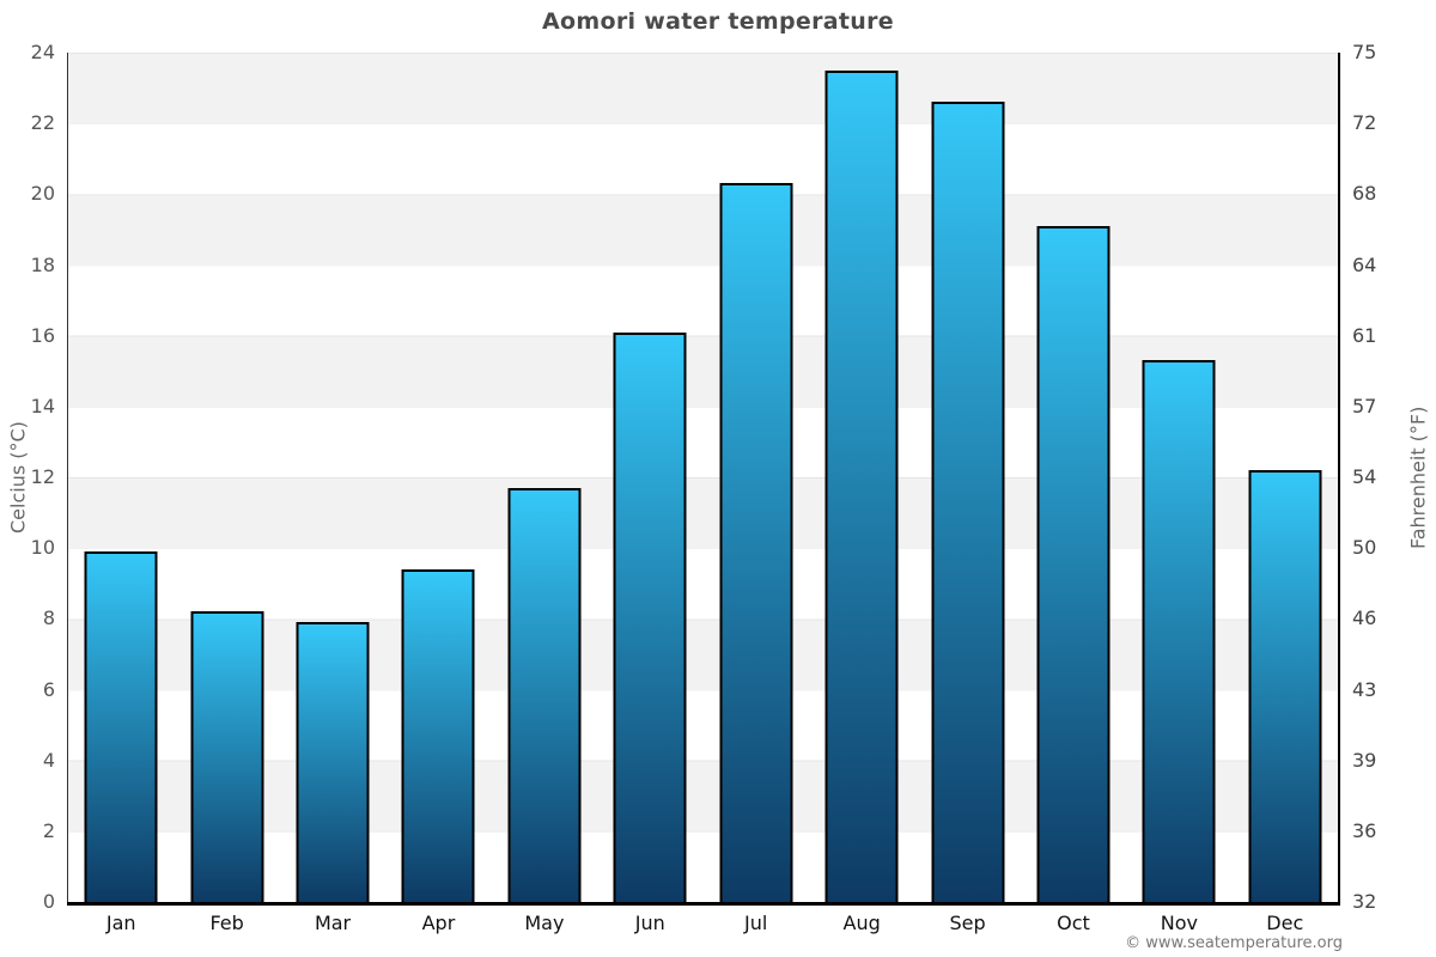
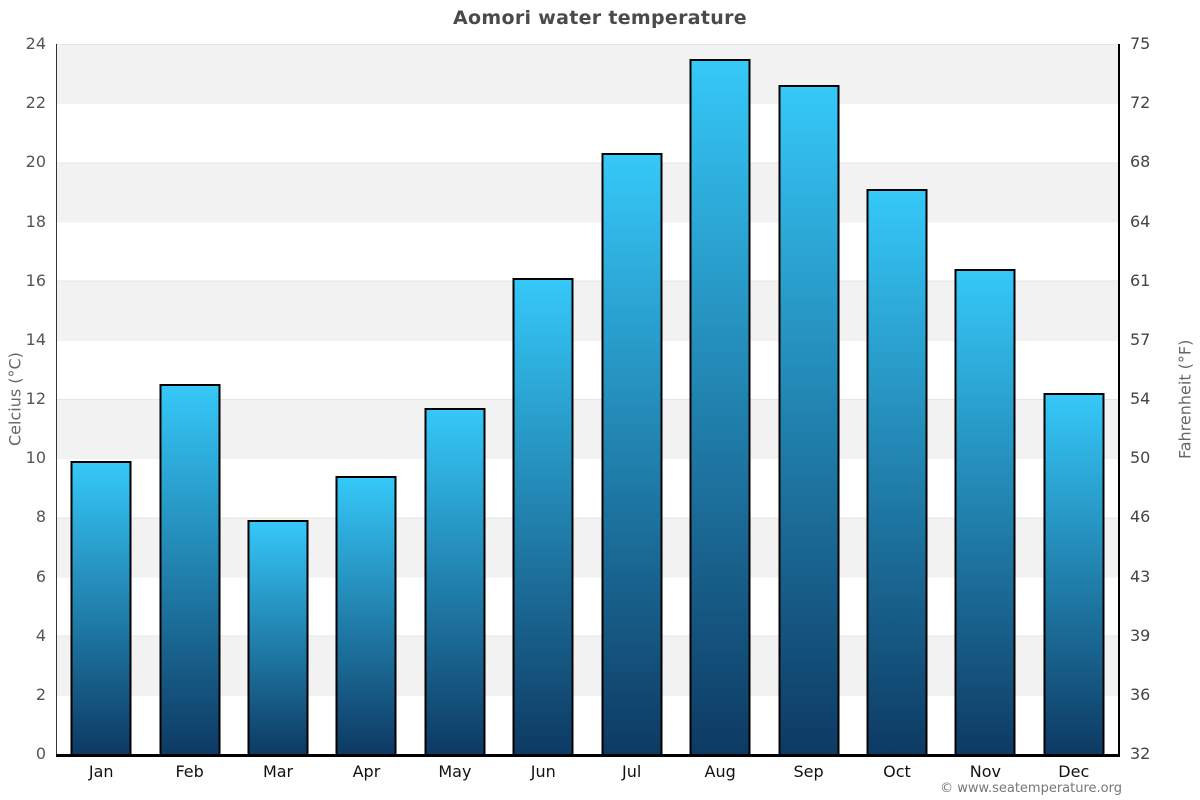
Feb: 8.2 -> 12.5
Nov: 15.3 -> 16.4
